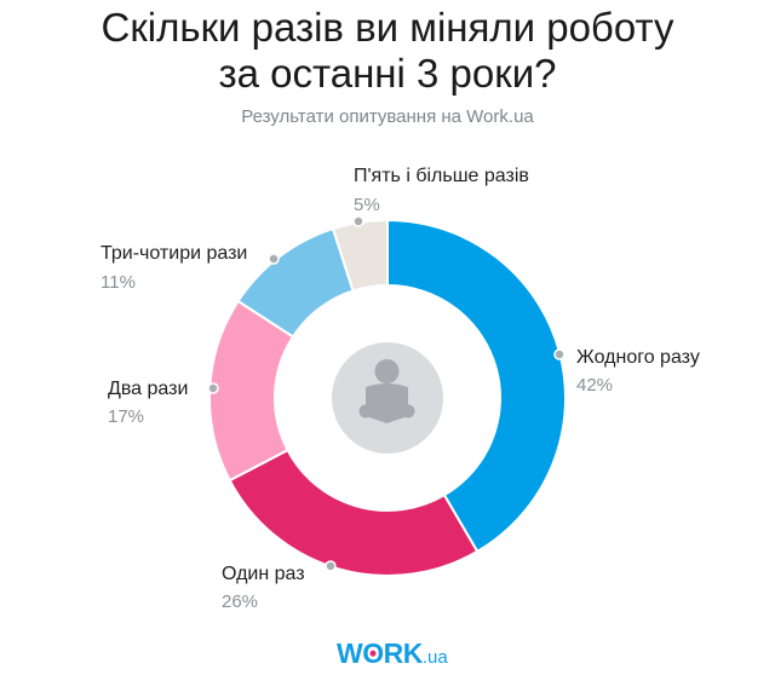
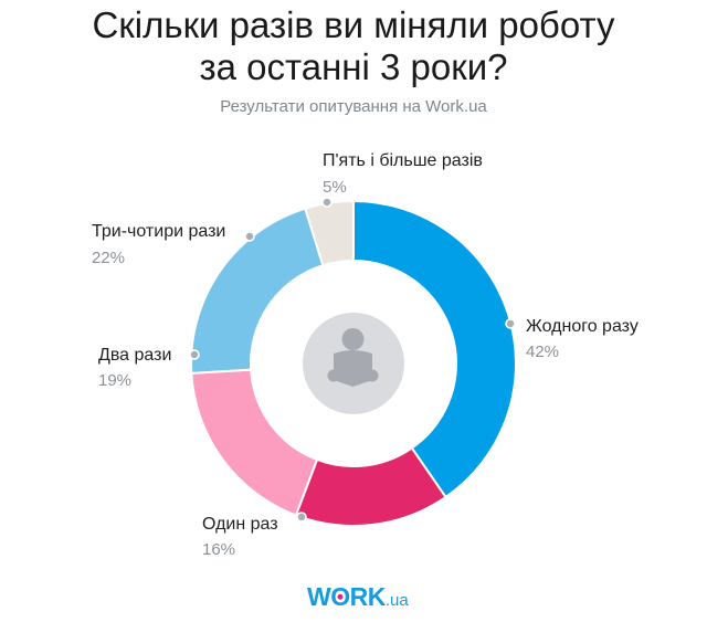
Один раз: 26% -> 16%
Два рази: 17% -> 19%
Три-чотири рази: 11% -> 22%
